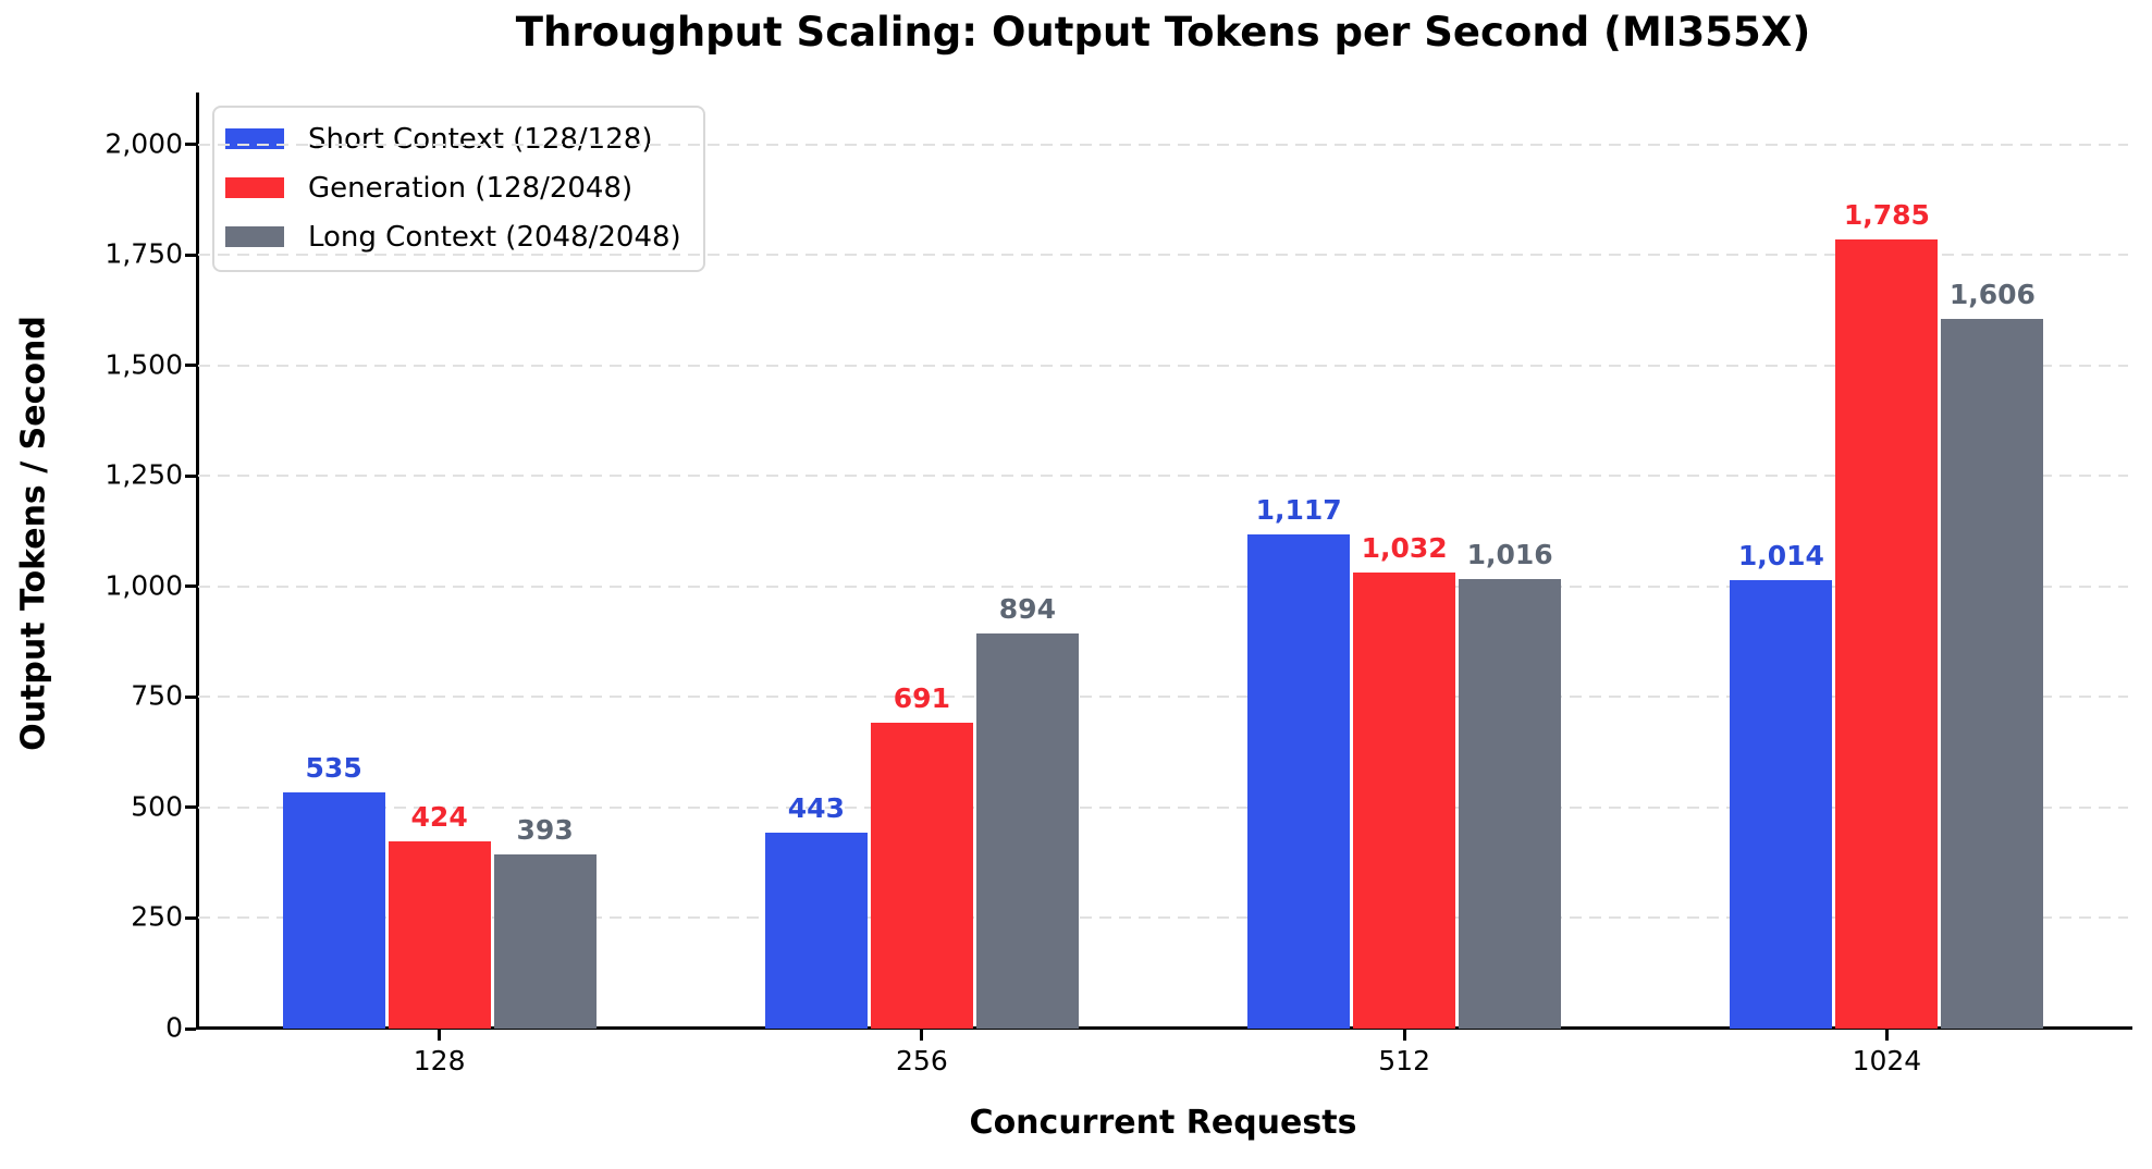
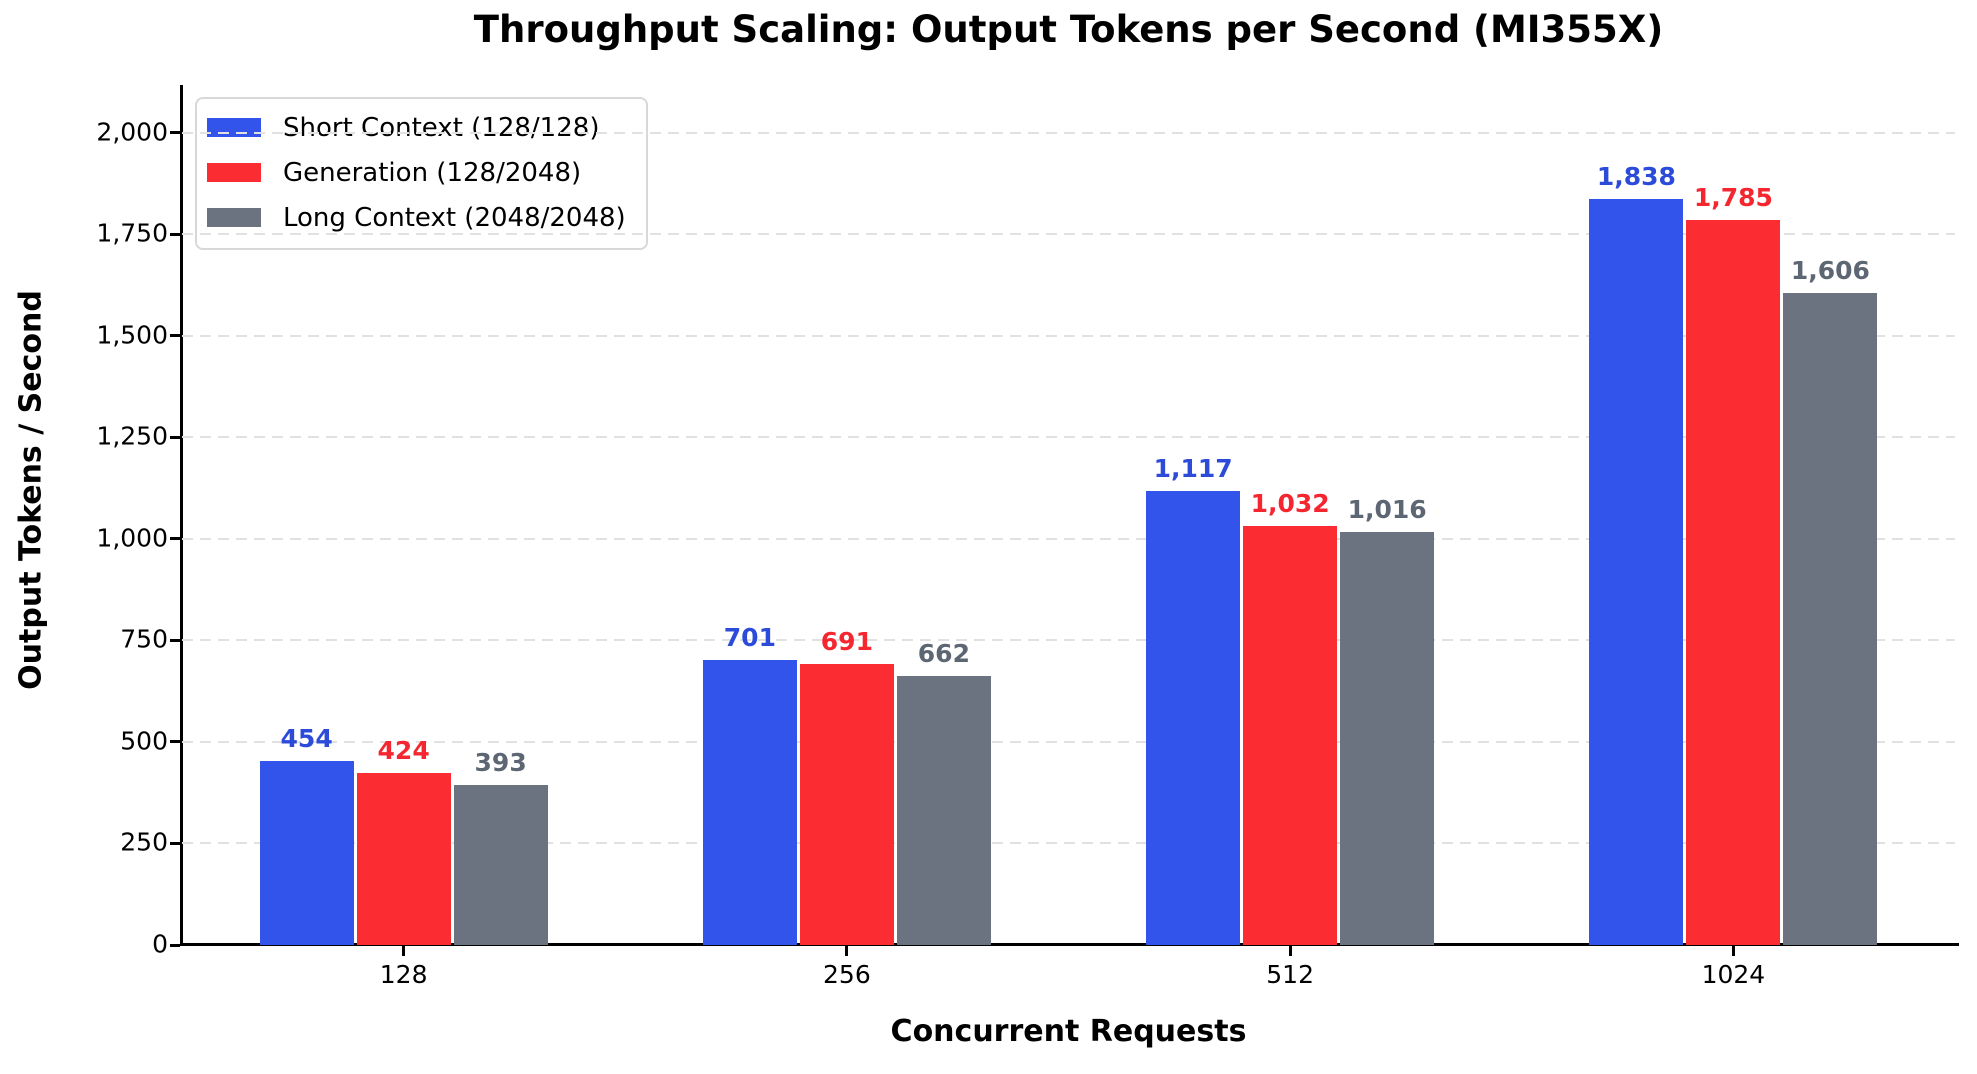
Short Context (128/128)/128: 535 -> 454
Short Context (128/128)/256: 443 -> 701
Long Context (2048/2048)/256: 894 -> 662
Short Context (128/128)/1024: 1,014 -> 1,838
